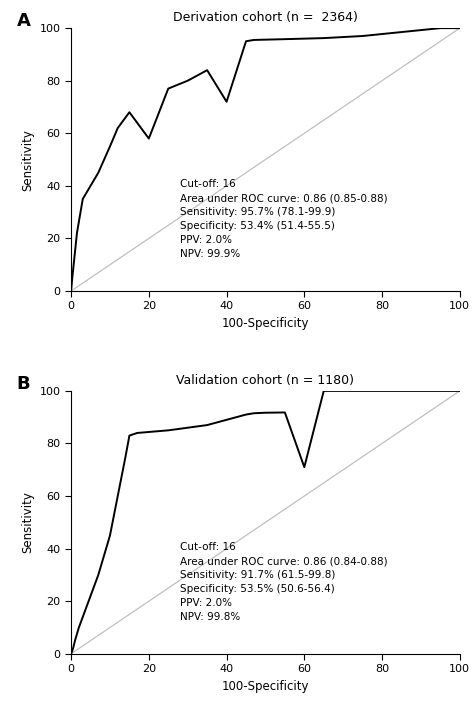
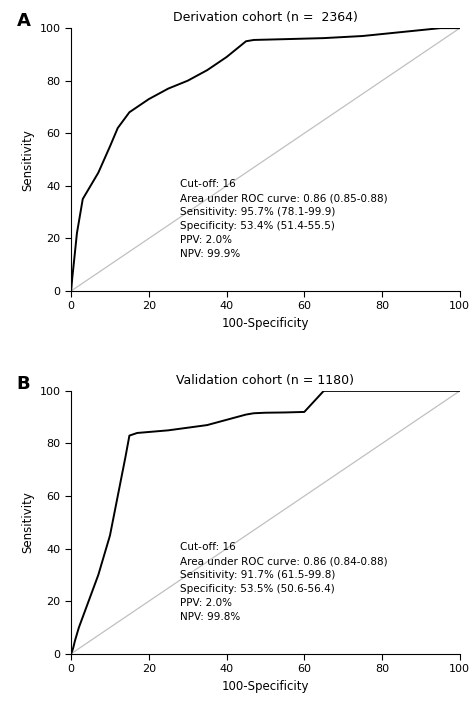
Derivation cohort (n = 2364)/20: 58.0 -> 73.0
Derivation cohort (n = 2364)/40: 72.0 -> 89.0
Validation cohort (n = 1180)/60: 71.0 -> 92.0
